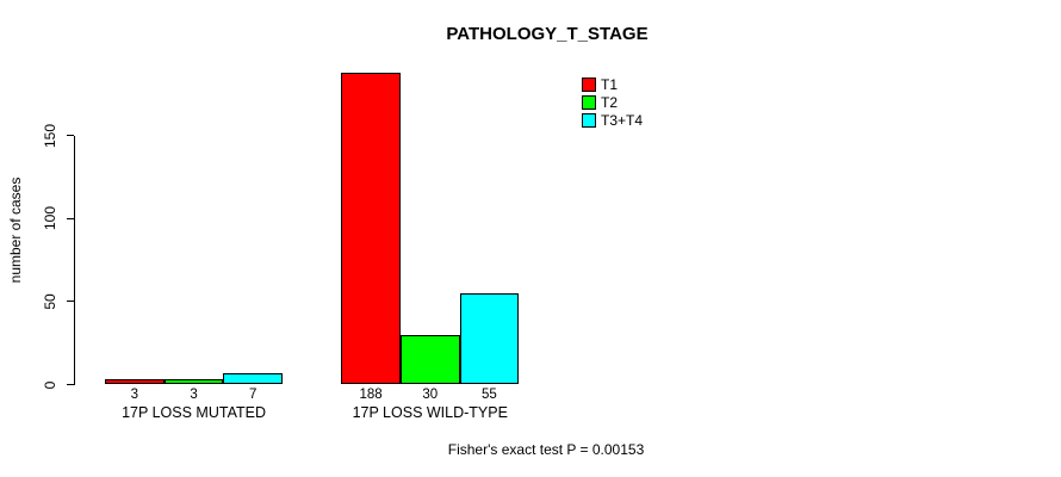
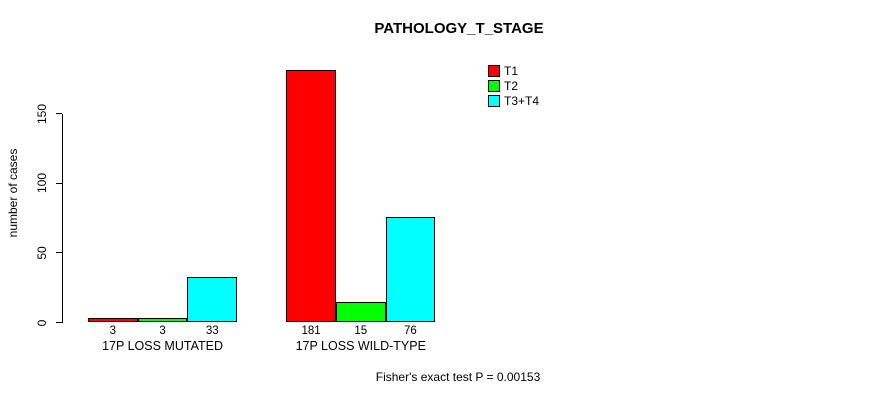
T3+T4/17P LOSS MUTATED: 7 -> 33
T1/17P LOSS WILD-TYPE: 188 -> 181
T2/17P LOSS WILD-TYPE: 30 -> 15
T3+T4/17P LOSS WILD-TYPE: 55 -> 76
